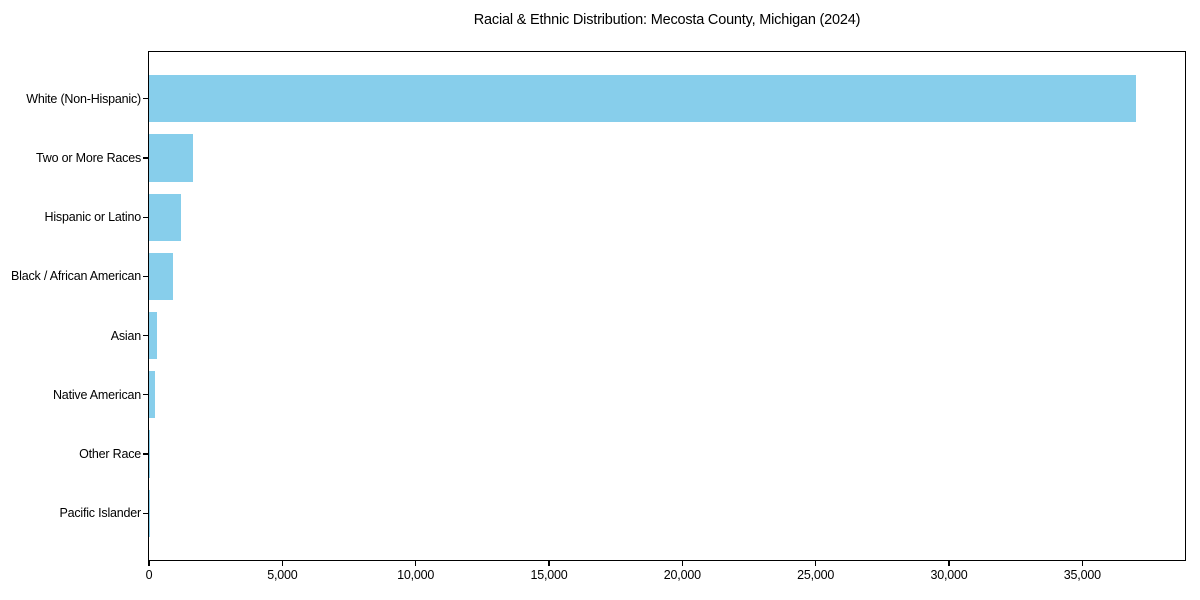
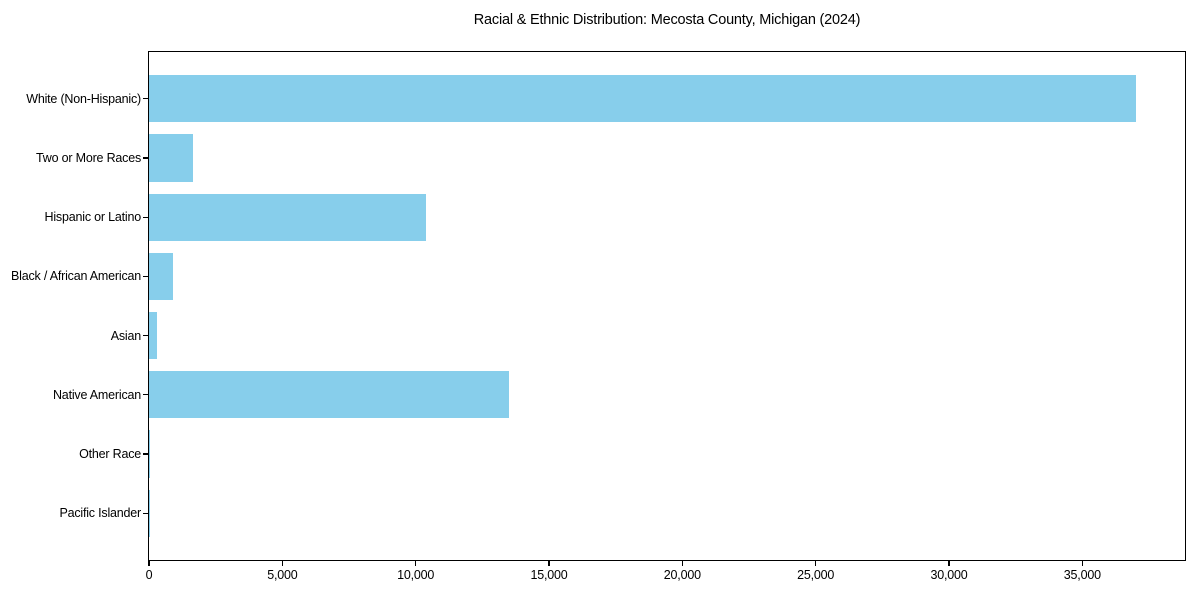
Hispanic or Latino: 1200 -> 10400
Native American: 200 -> 13500
